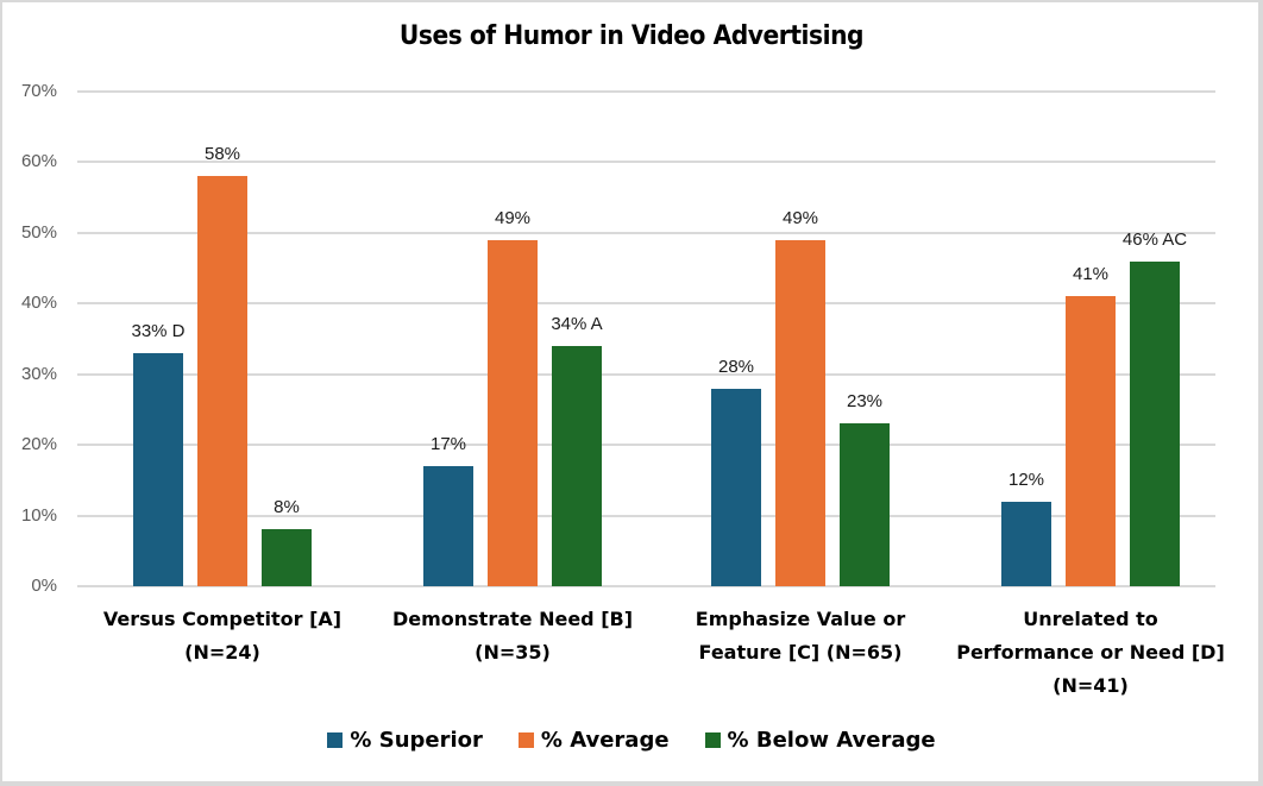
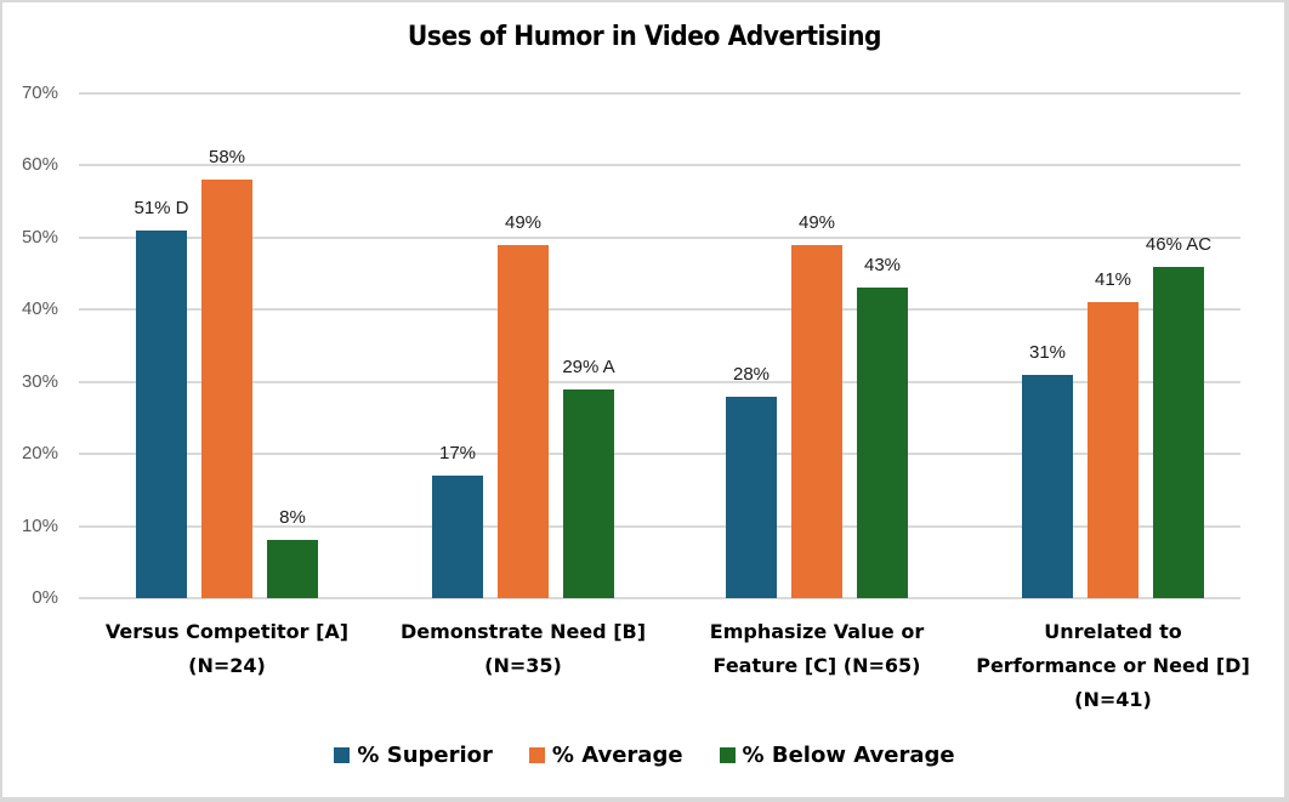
% Superior/Versus Competitor [A] (N=24): 33% -> 51%
% Below Average/Demonstrate Need [B] (N=35): 34% -> 29%
% Below Average/Emphasize Value or Feature [C] (N=65): 23% -> 43%
% Superior/Unrelated to Performance or Need [D] (N=41): 12% -> 31%
